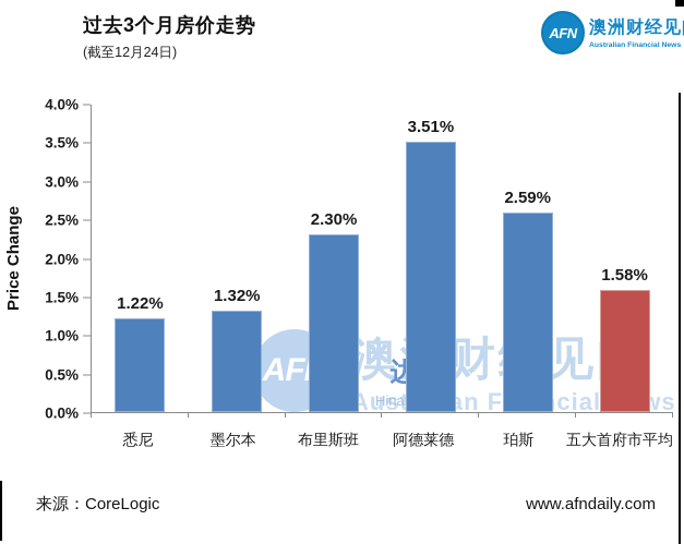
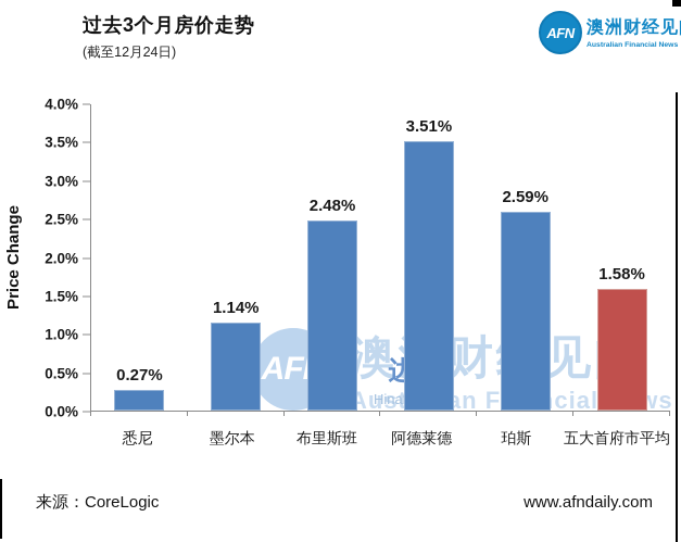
悉尼: 1.22% -> 0.27%
墨尔本: 1.32% -> 1.14%
布里斯班: 2.30% -> 2.48%
